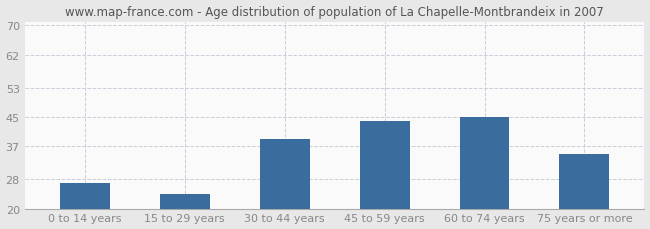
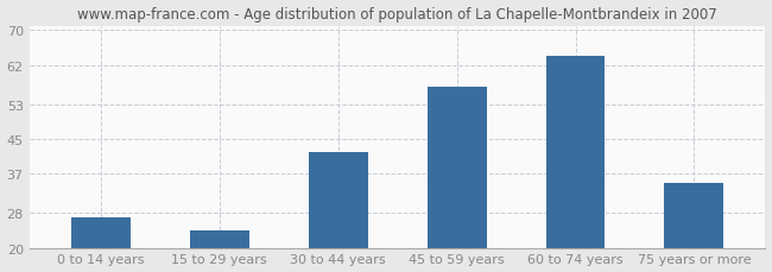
30 to 44 years: 39 -> 42
45 to 59 years: 44 -> 57
60 to 74 years: 45 -> 64
